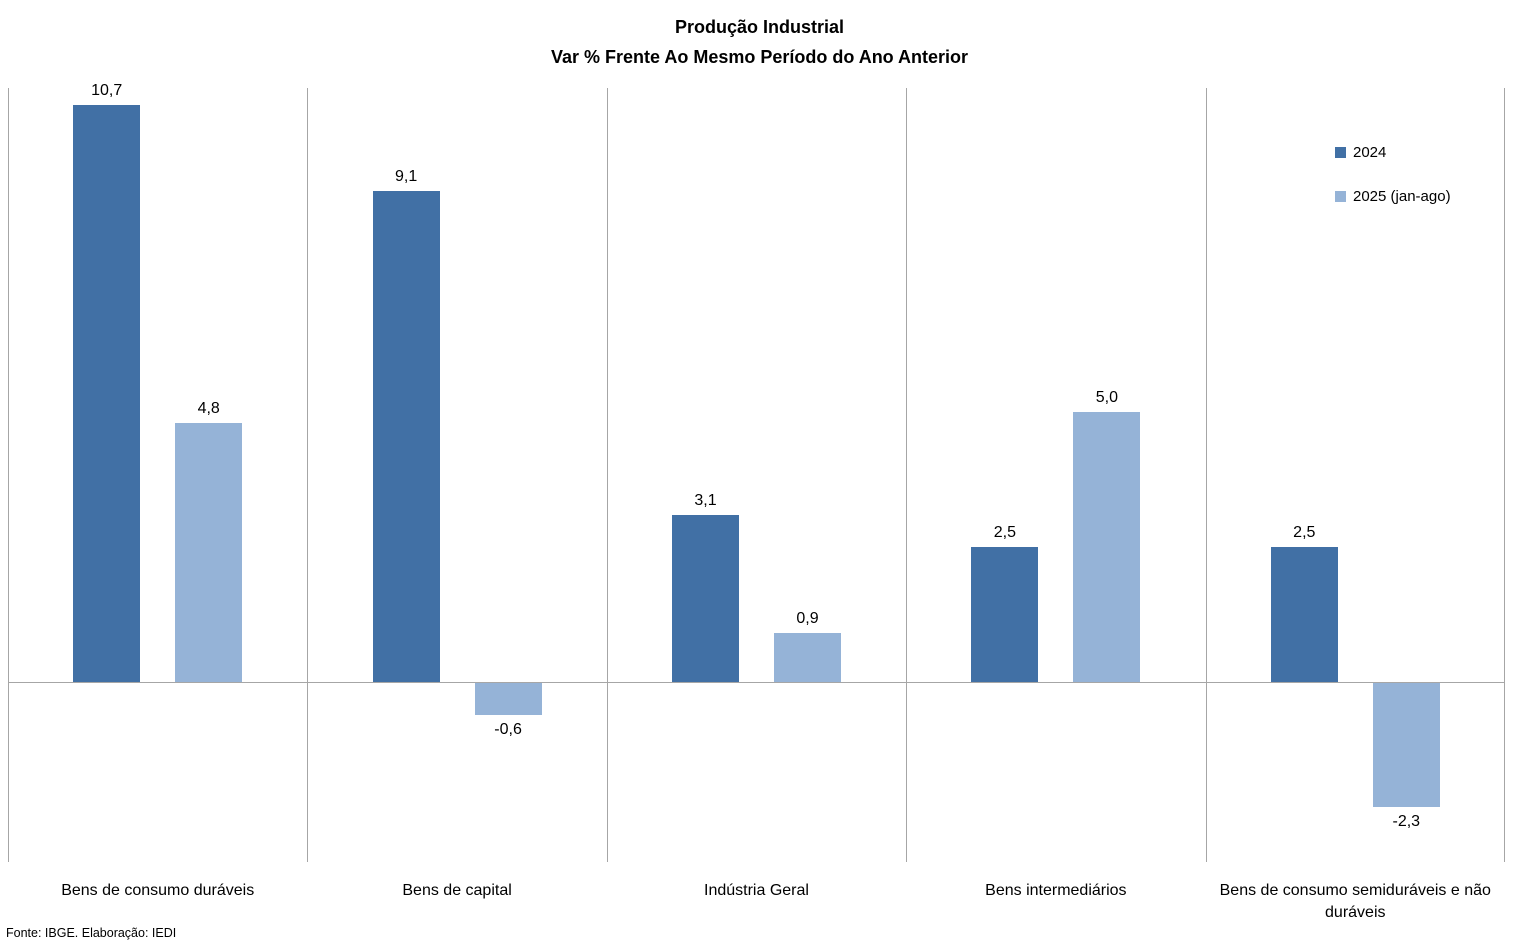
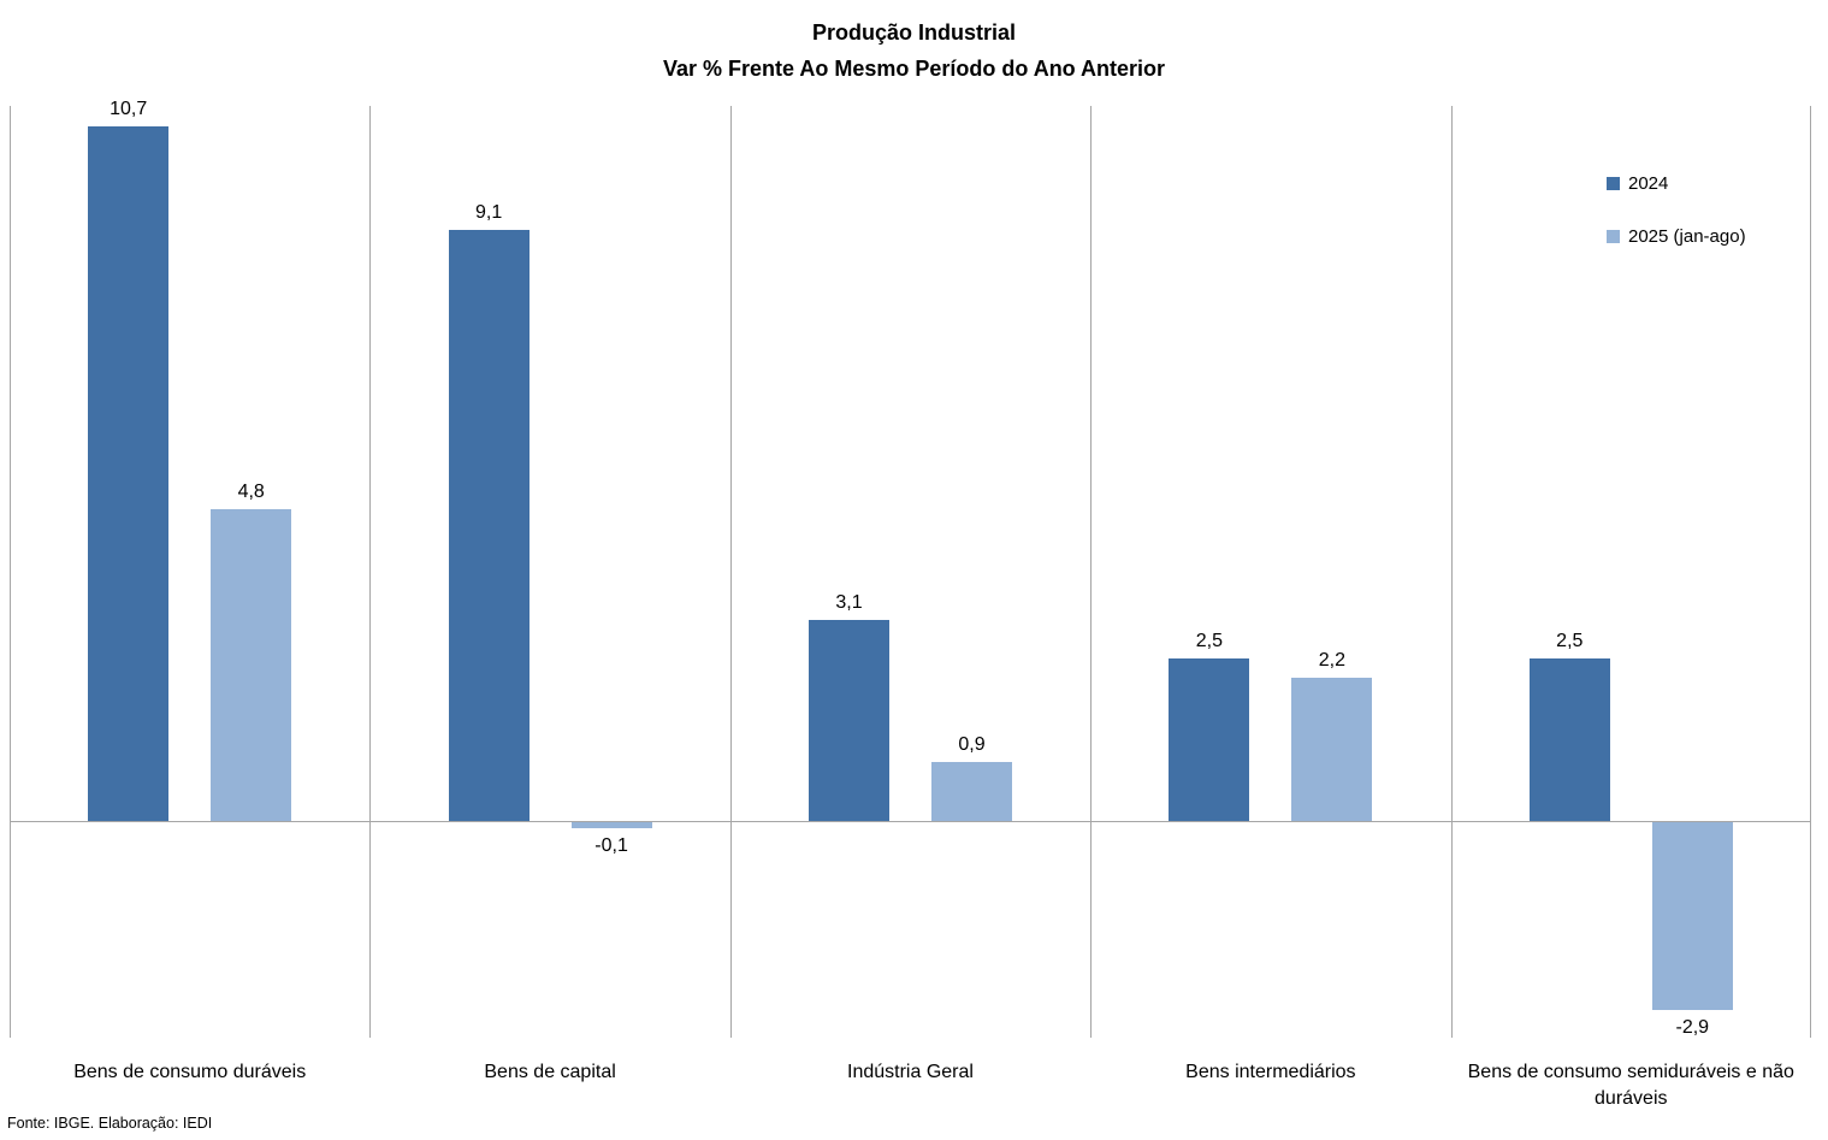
2025 (jan-ago)/Bens de capital: -0,6 -> -0,1
2025 (jan-ago)/Bens intermediários: 5,0 -> 2,2
2025 (jan-ago)/Bens de consumo semiduráveis e não duráveis: -2,3 -> -2,9
